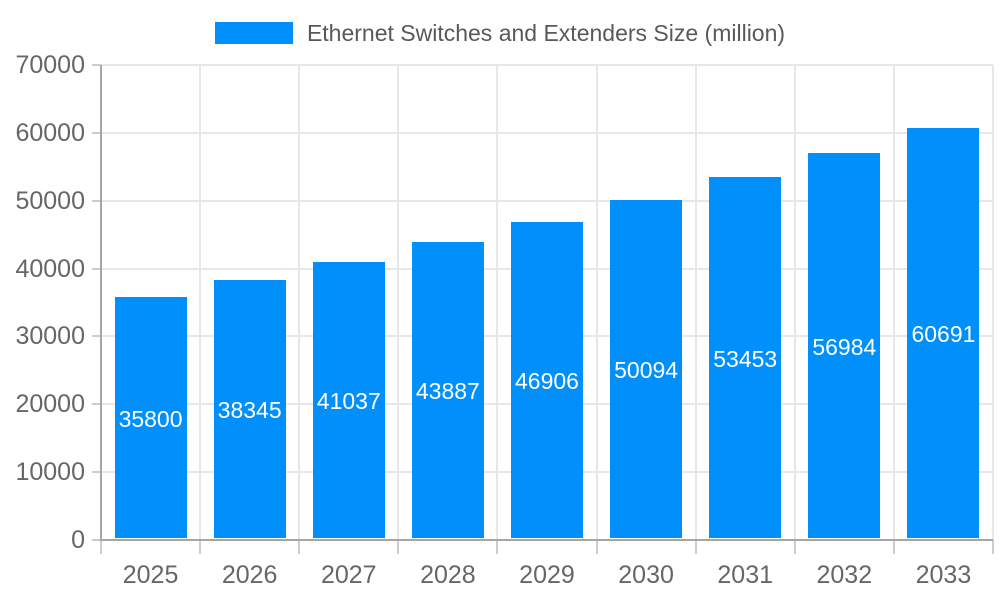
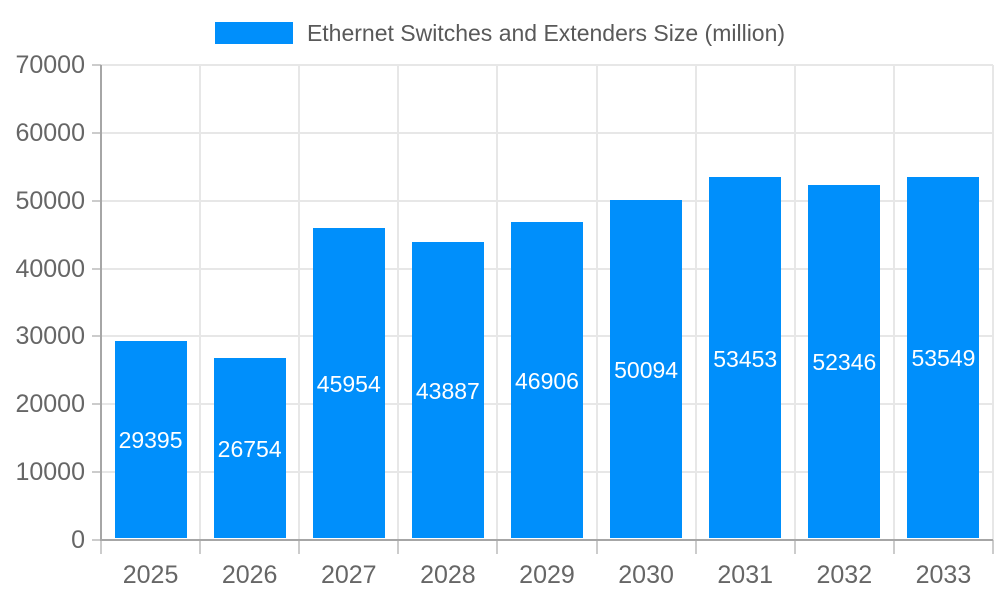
2025: 35800 -> 29395
2026: 38345 -> 26754
2027: 41037 -> 45954
2032: 56984 -> 52346
2033: 60691 -> 53549
